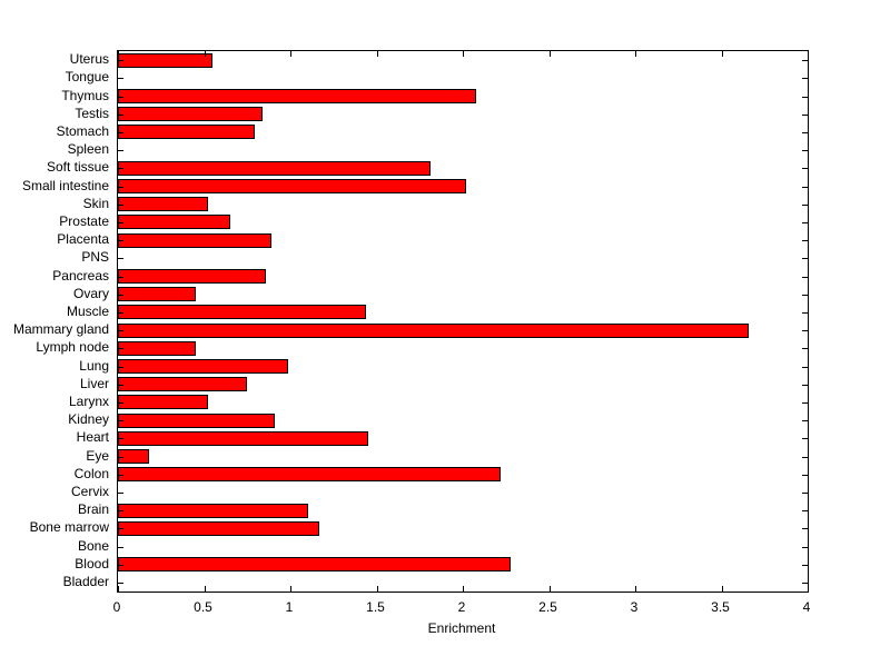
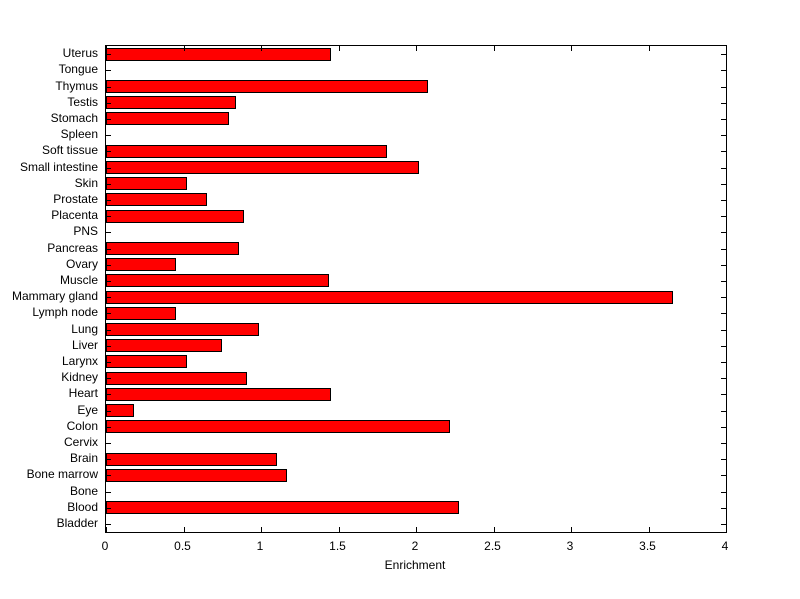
Uterus: 0.55 -> 1.45
